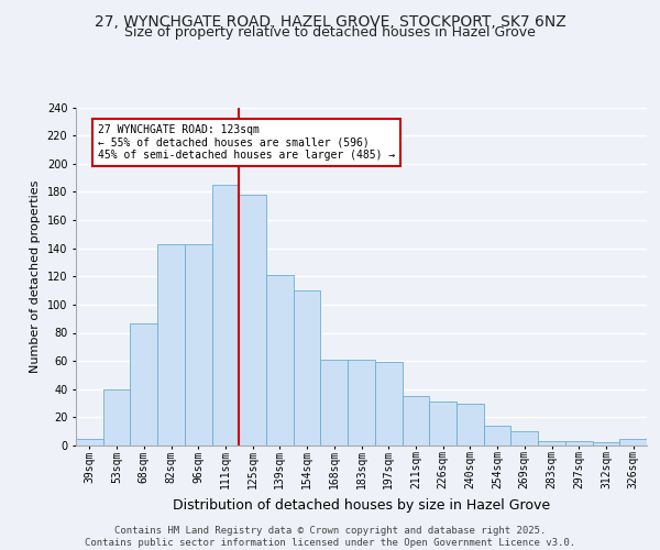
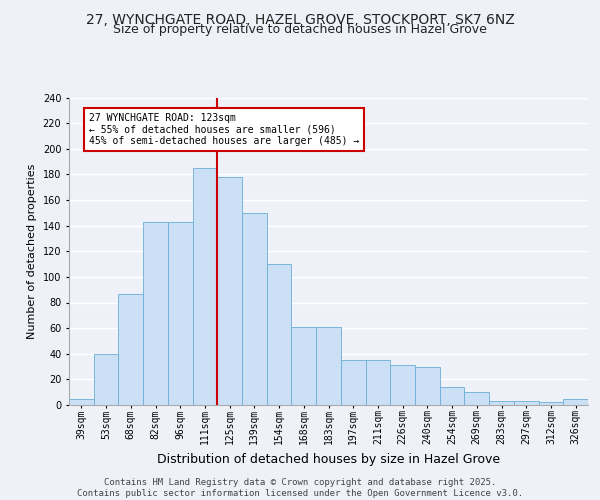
139sqm: 121 -> 150
197sqm: 59 -> 35
